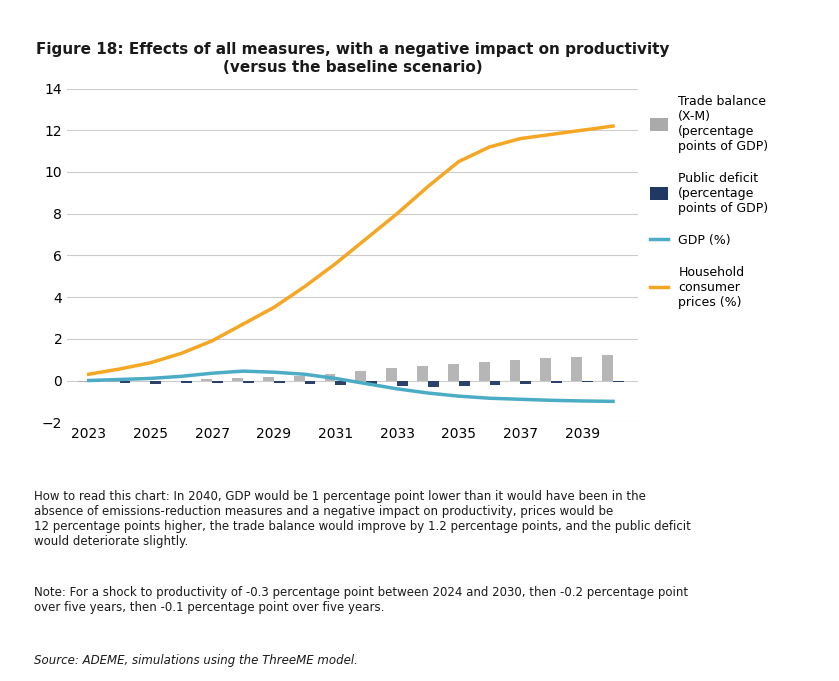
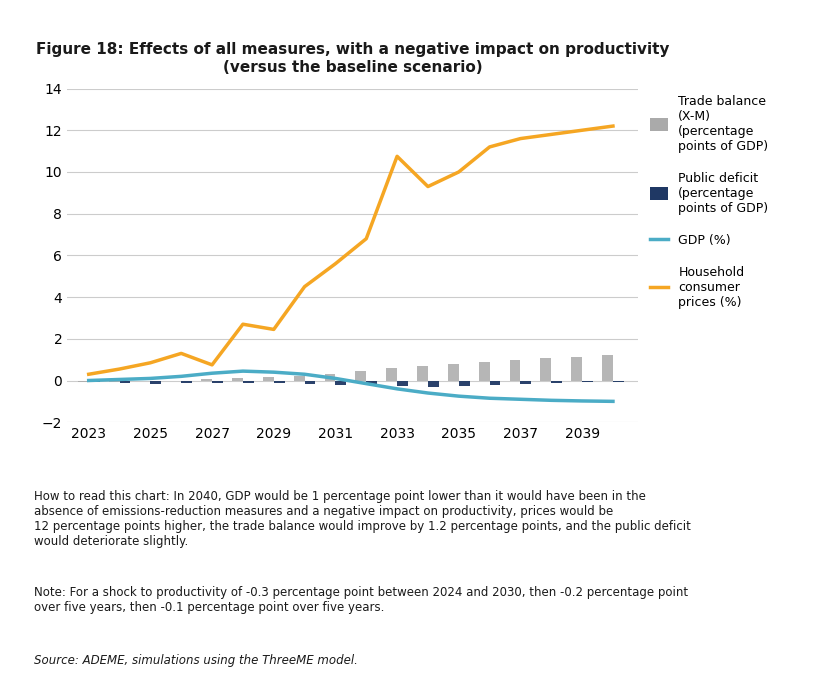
Household consumer prices (%)/2027: 1.90 -> 0.75
Household consumer prices (%)/2029: 3.50 -> 2.45
Household consumer prices (%)/2033: 8.00 -> 10.75
Household consumer prices (%)/2035: 10.50 -> 10.00
